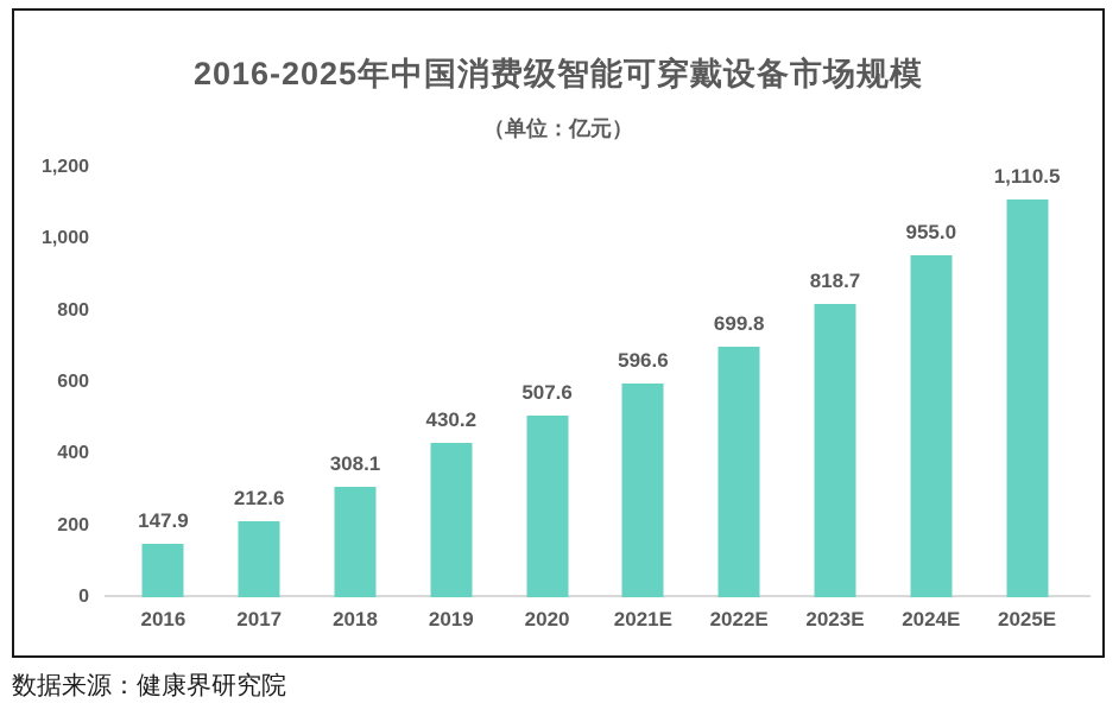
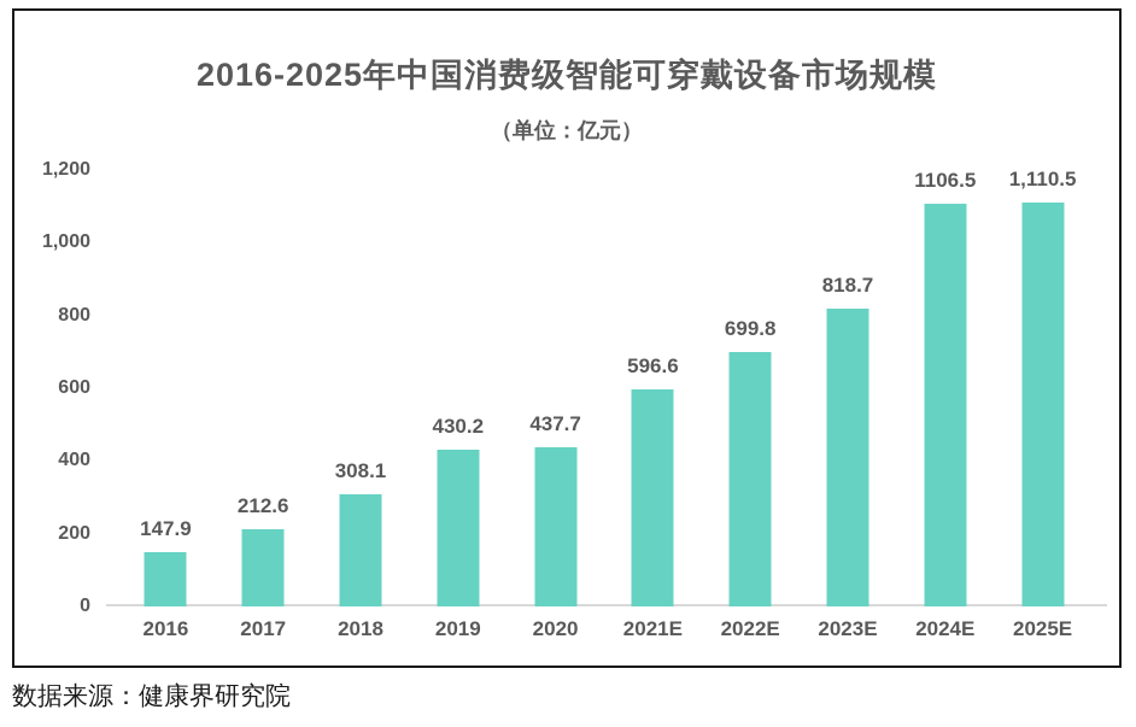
2020: 507.6 -> 437.7
2024E: 955.0 -> 1106.5
